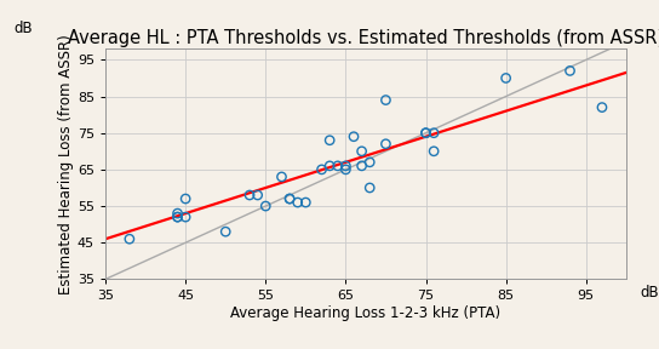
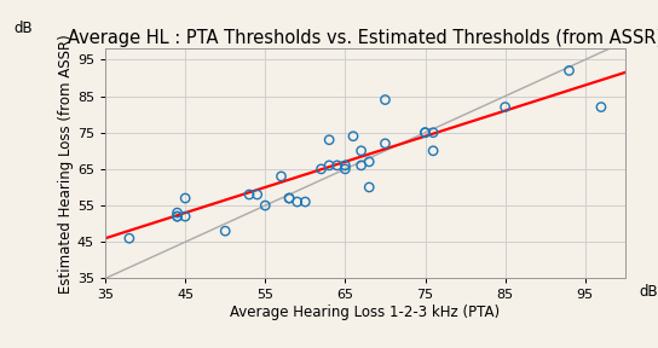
85: 90 -> 82
